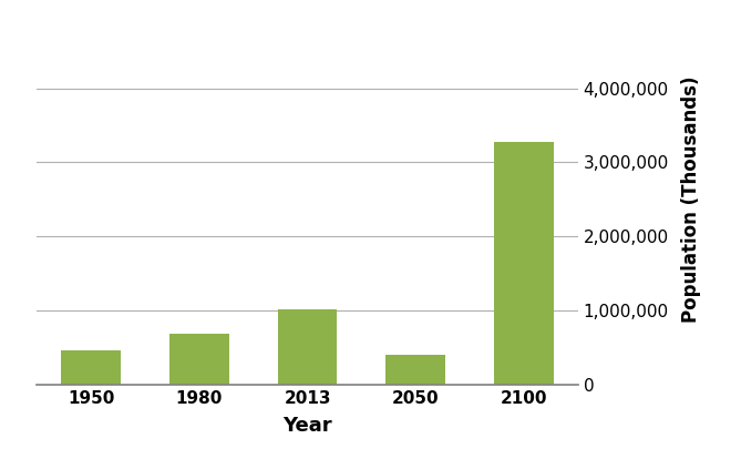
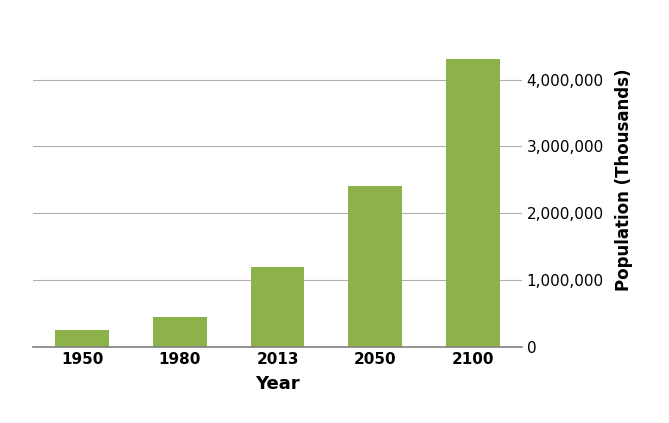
1950: 460,000 -> 250,000
1980: 680,000 -> 450,000
2013: 1,020,000 -> 1,200,000
2050: 400,000 -> 2,400,000
2100: 3,280,000 -> 4,300,000
